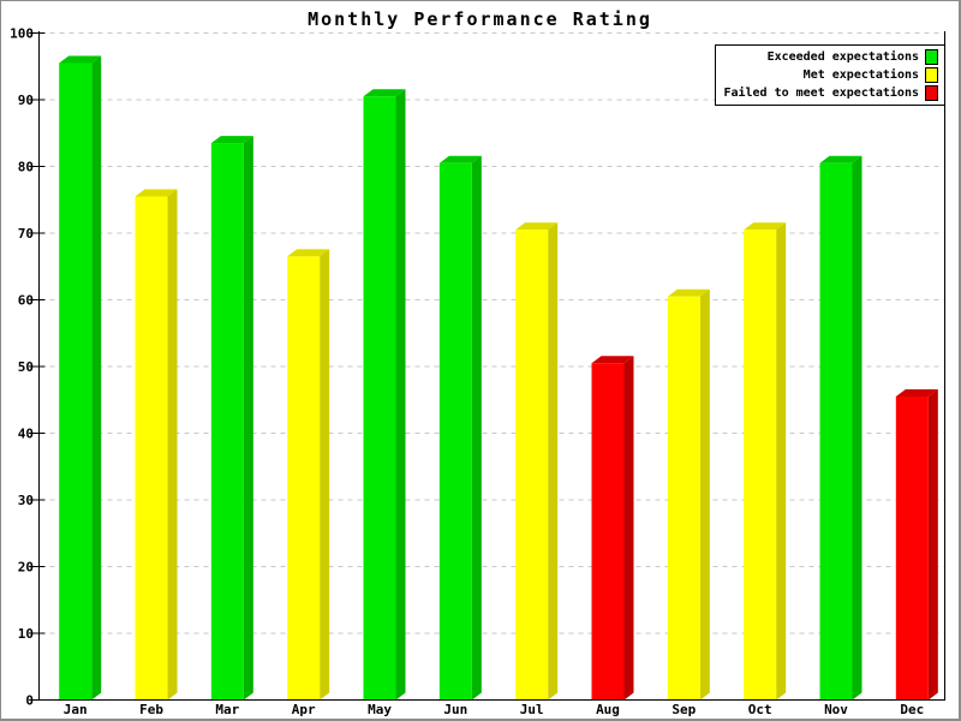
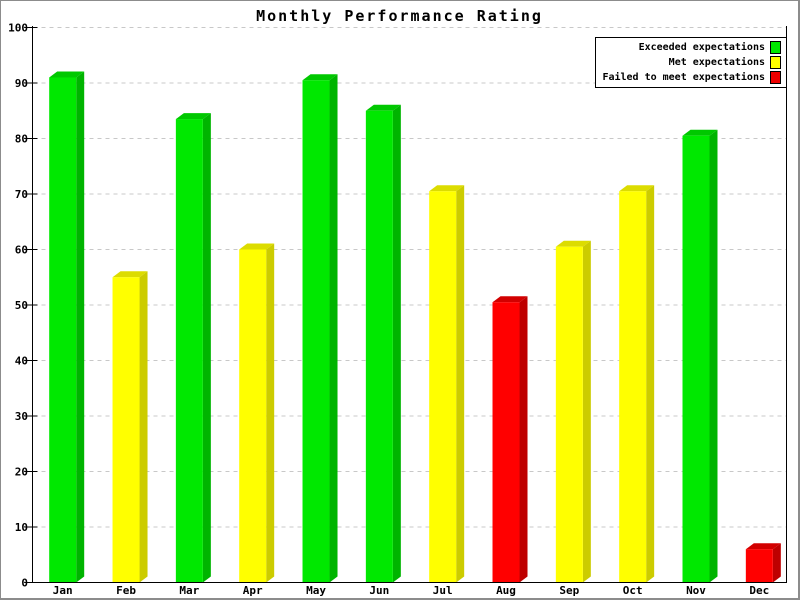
Jan: 96 -> 91
Feb: 76 -> 55
Apr: 66 -> 60
Jun: 80 -> 85
Dec: 46 -> 6
